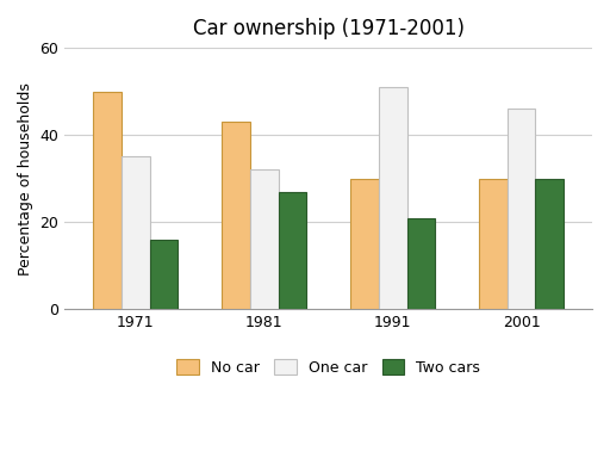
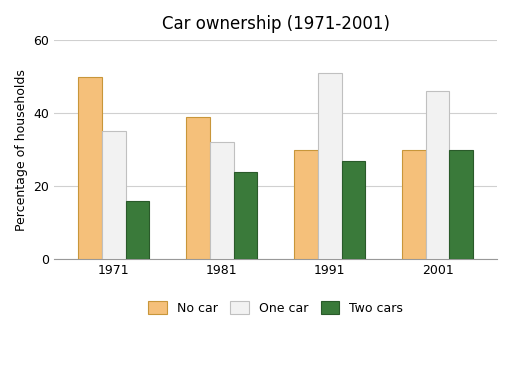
No car/1981: 43 -> 39
Two cars/1981: 27 -> 24
Two cars/1991: 21 -> 27
